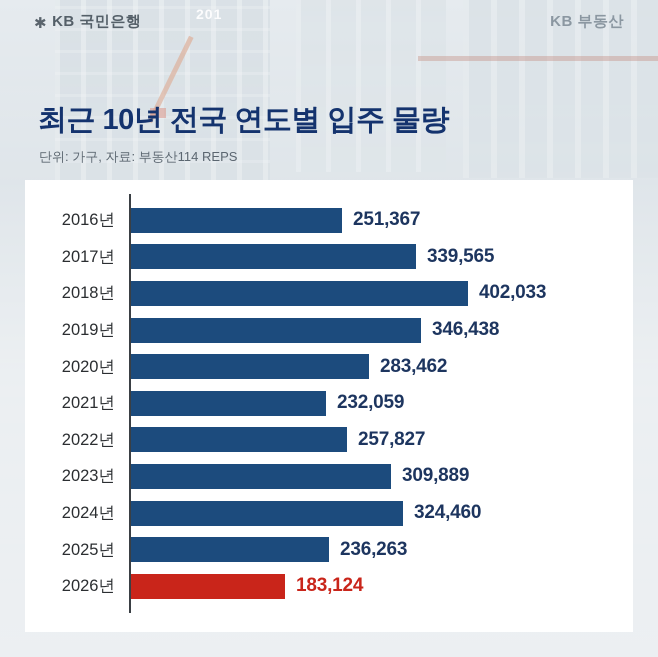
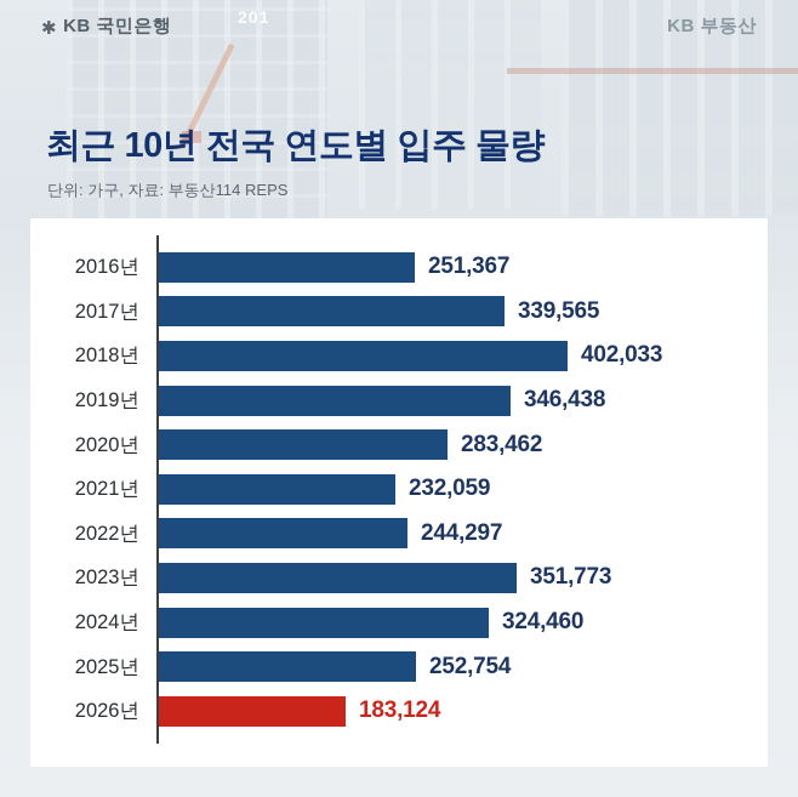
2022년: 257,827 -> 244,297
2023년: 309,889 -> 351,773
2025년: 236,263 -> 252,754
